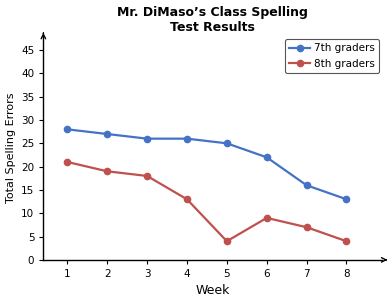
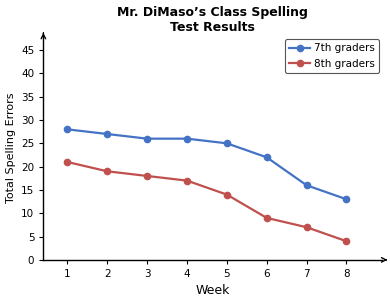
8th graders/4: 13 -> 17
8th graders/5: 4 -> 14
